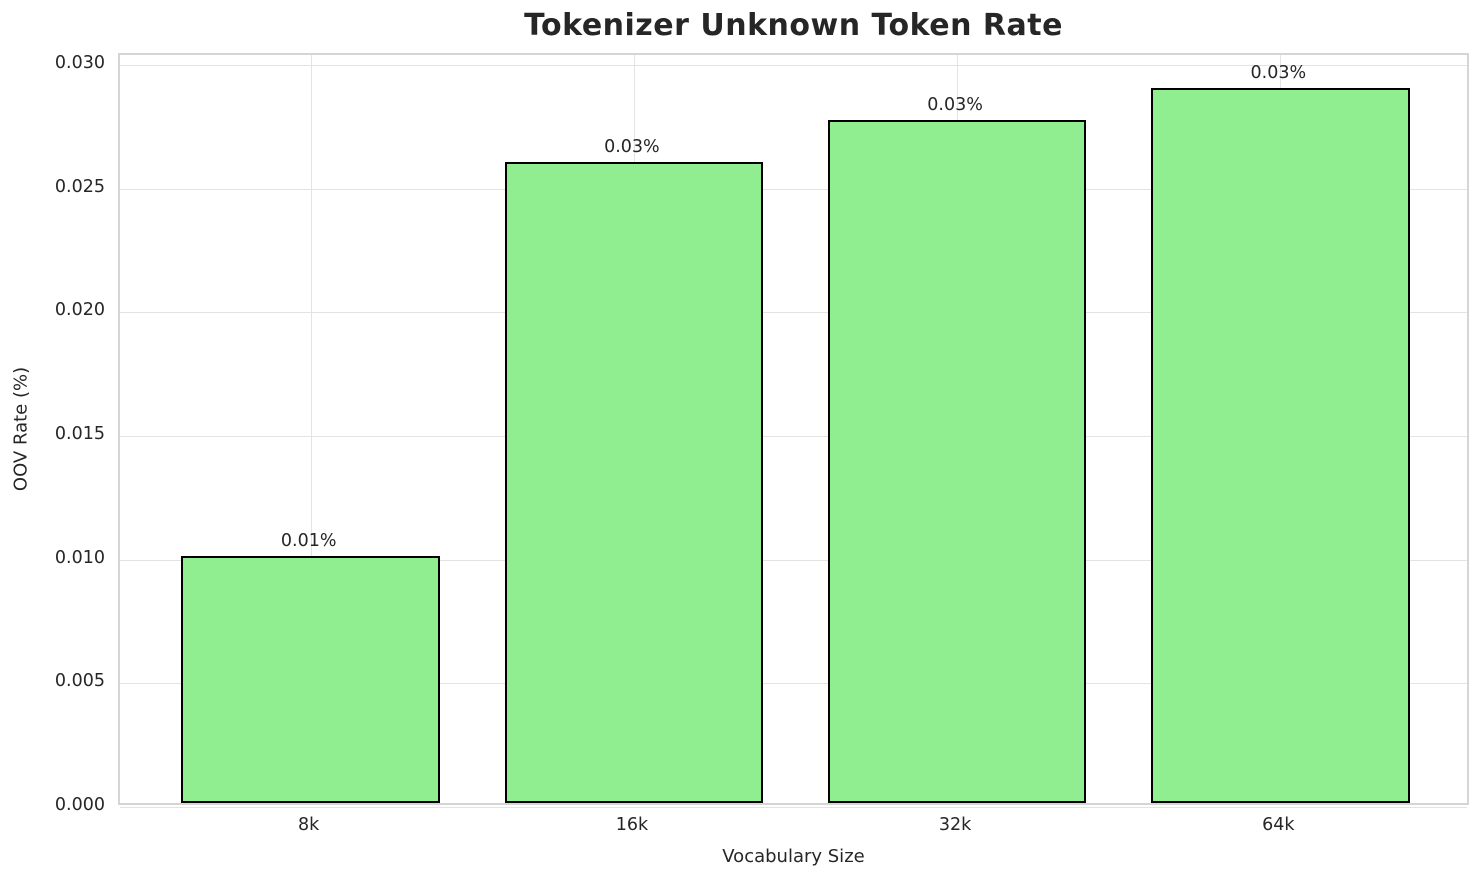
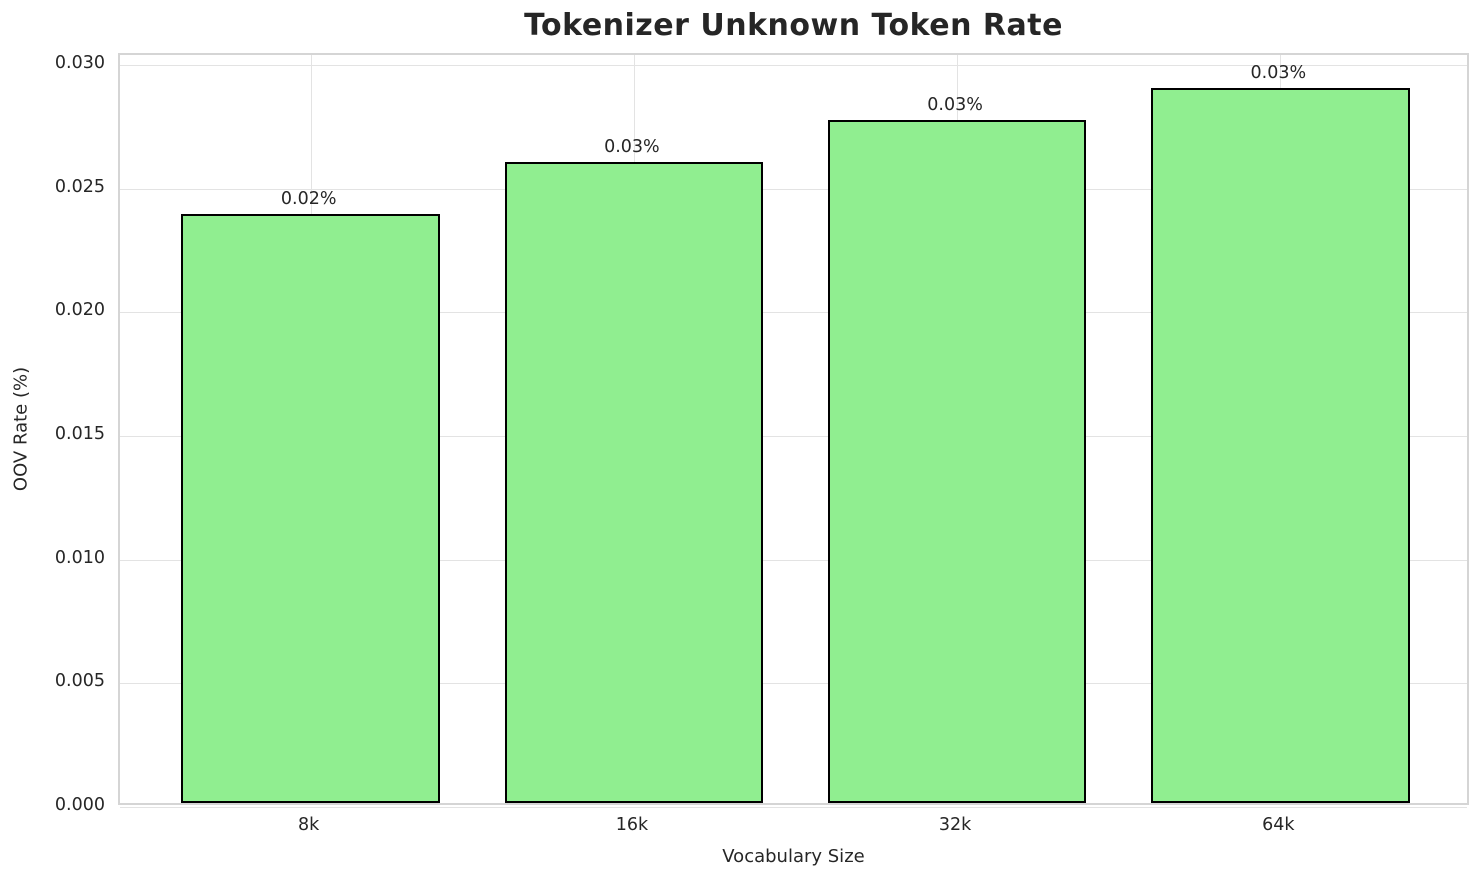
8k: 0.01% -> 0.02%
